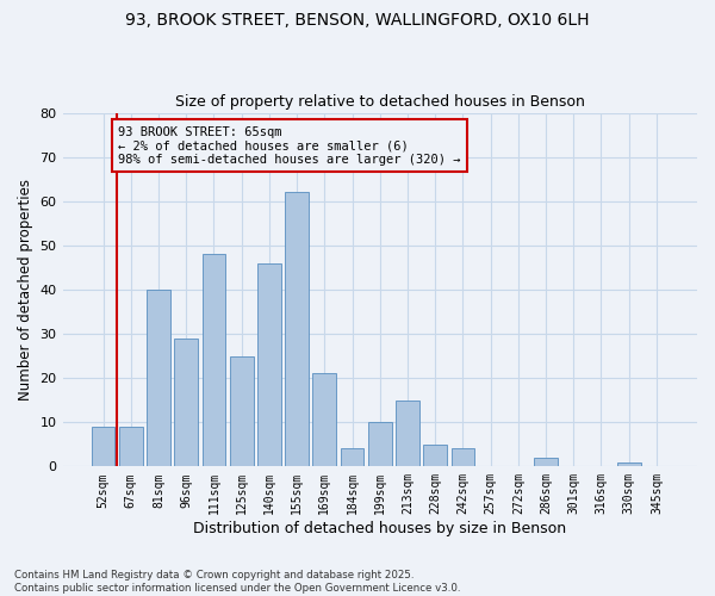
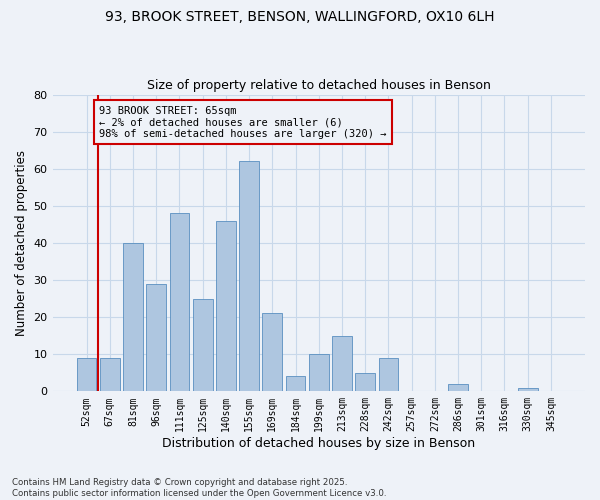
242sqm: 4 -> 9
